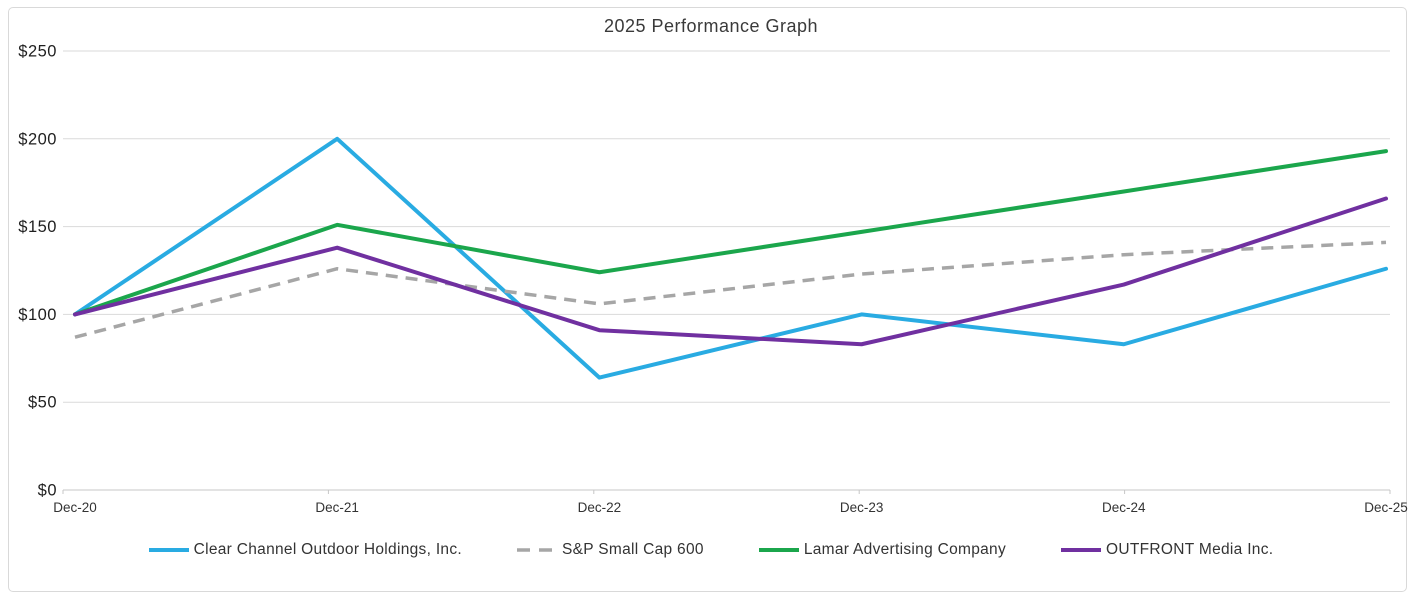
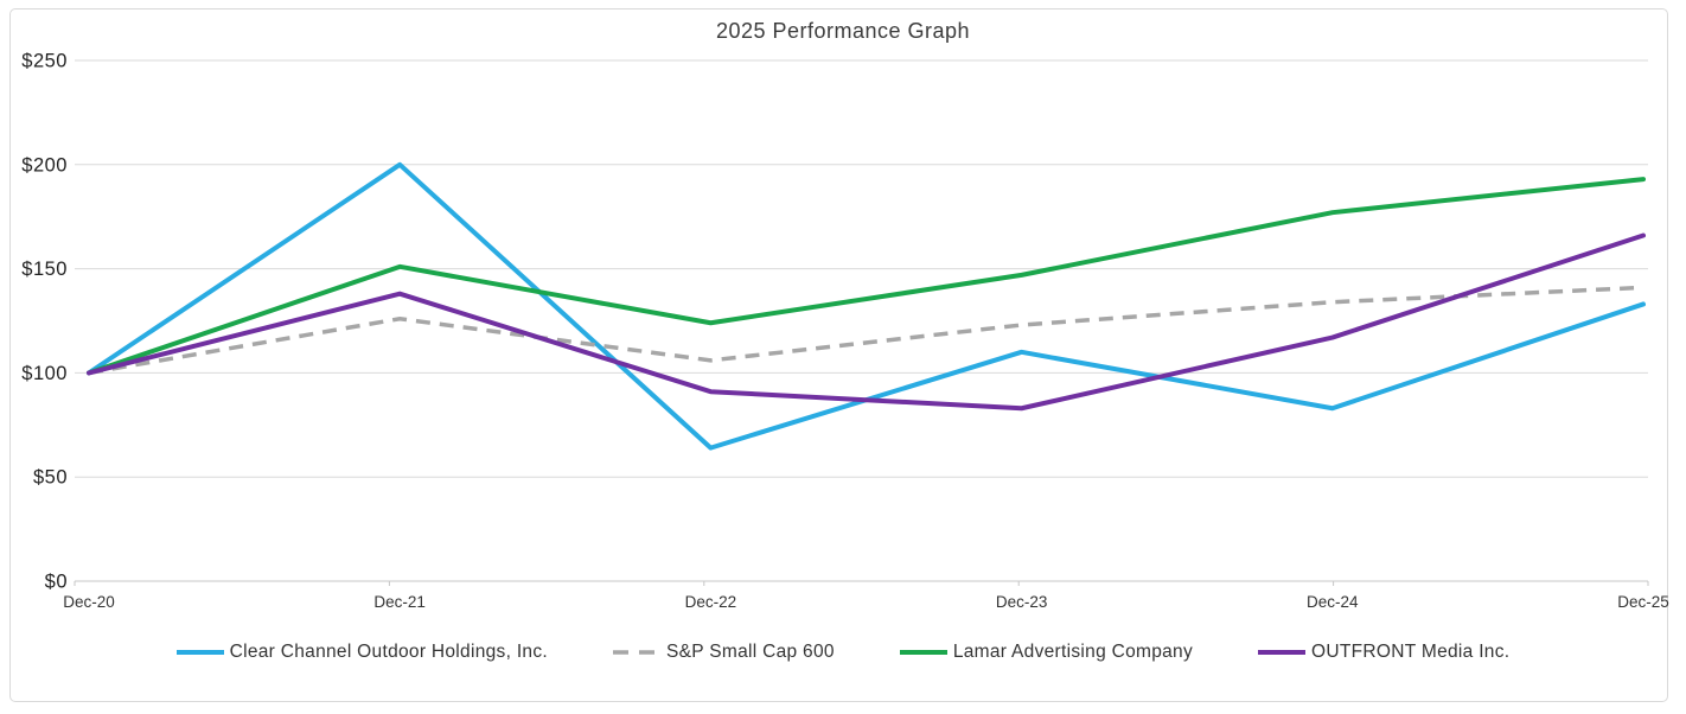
S&P Small Cap 600/Dec-20: $87 -> $100
Clear Channel Outdoor Holdings, Inc./Dec-23: $100 -> $110
Lamar Advertising Company/Dec-24: $170 -> $177
Clear Channel Outdoor Holdings, Inc./Dec-25: $126 -> $133
